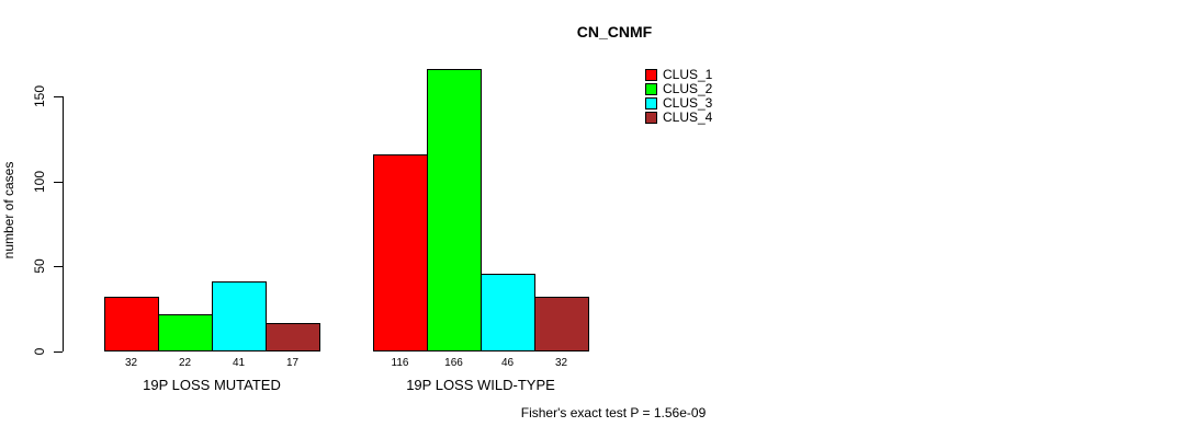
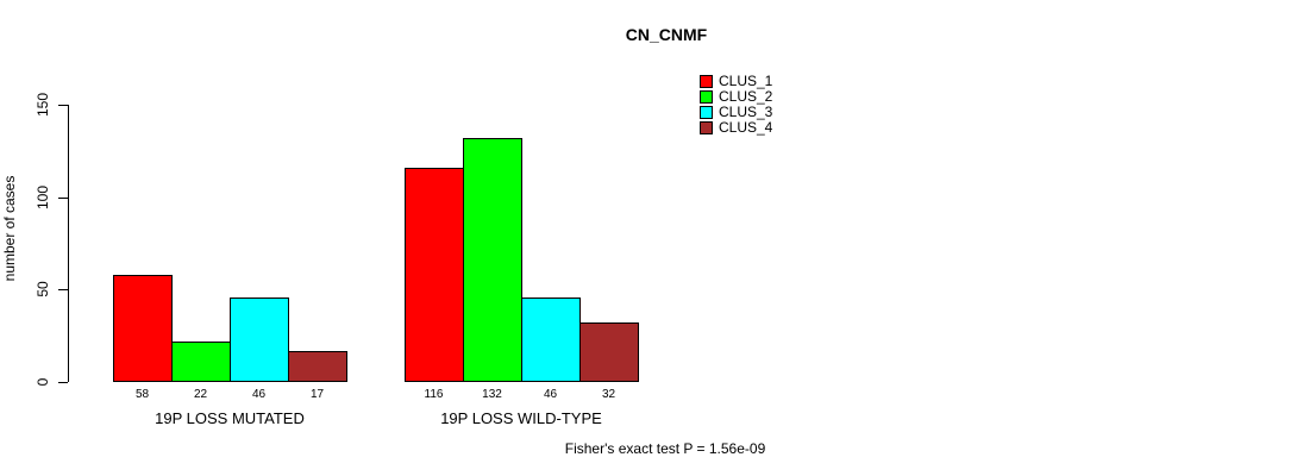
CLUS_1/19P LOSS MUTATED: 32 -> 58
CLUS_3/19P LOSS MUTATED: 41 -> 46
CLUS_2/19P LOSS WILD-TYPE: 166 -> 132
